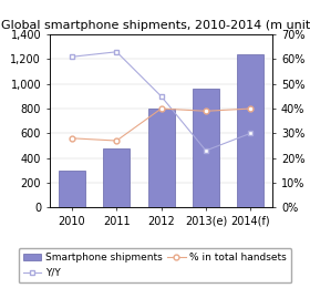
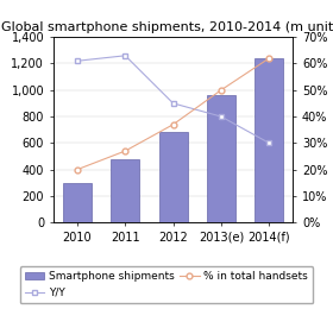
% in total handsets/2010: 28% -> 20%
Smartphone shipments/2012: 800 -> 680
% in total handsets/2012: 40% -> 37%
Y/Y/2013(e): 23% -> 40%
% in total handsets/2013(e): 39% -> 50%
% in total handsets/2014(f): 40% -> 62%
